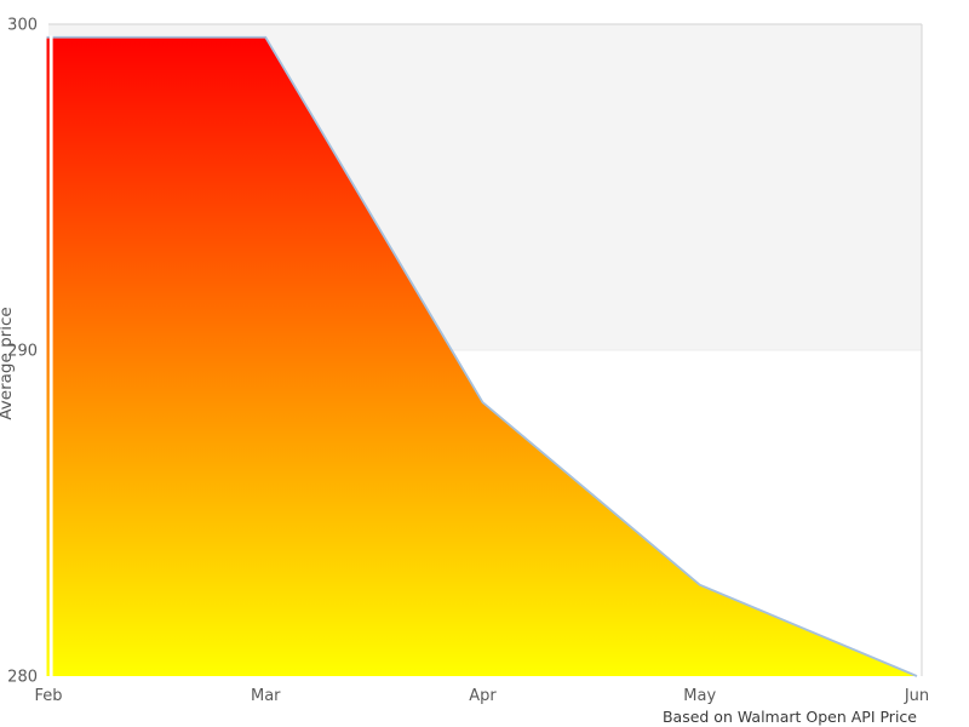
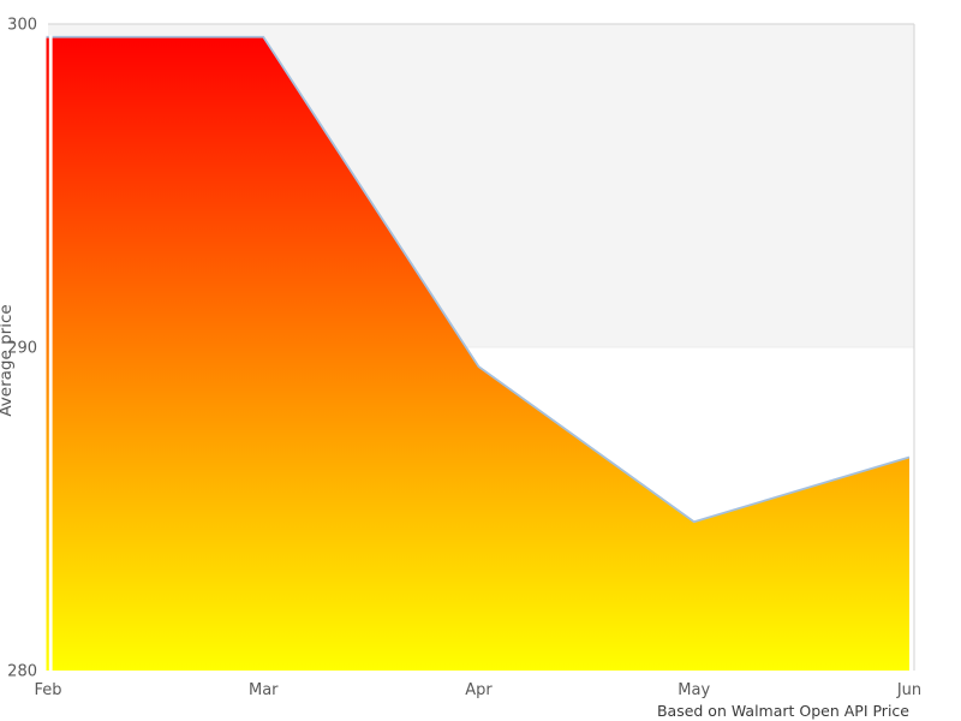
Apr: 288.4 -> 289.4
May: 282.8 -> 284.6
Jun: 280.0 -> 286.6
